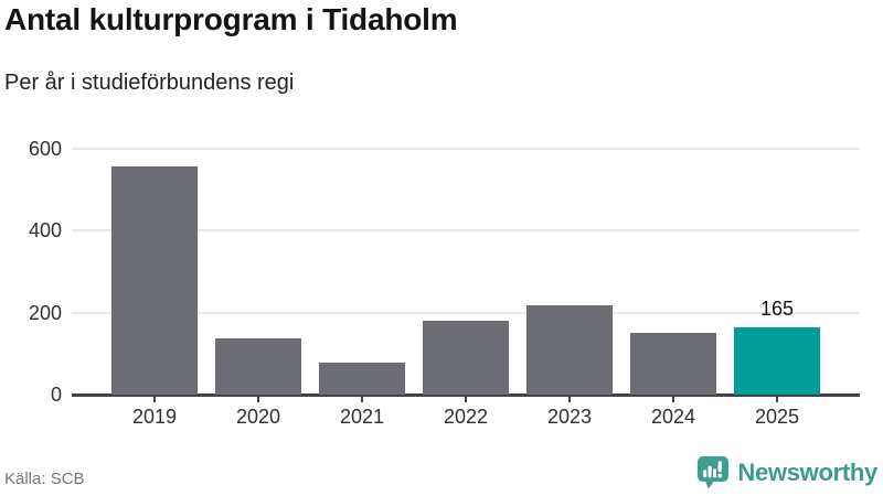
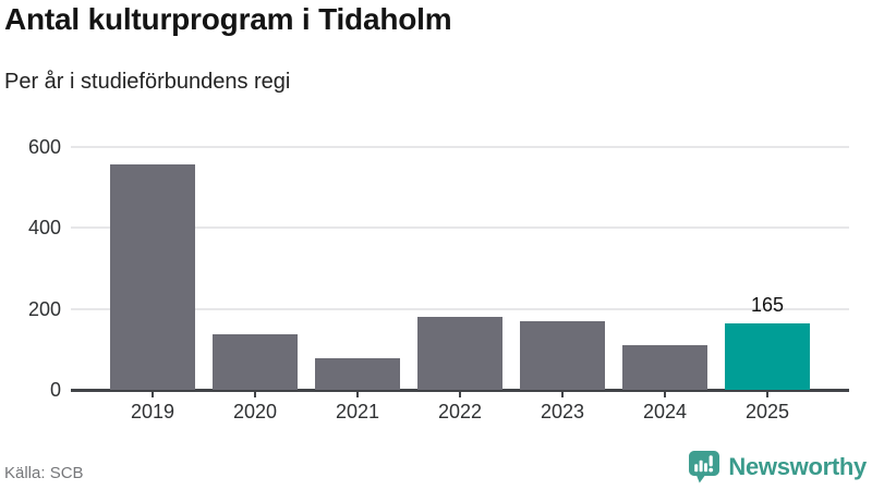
2023: 220 -> 170
2024: 150 -> 110
